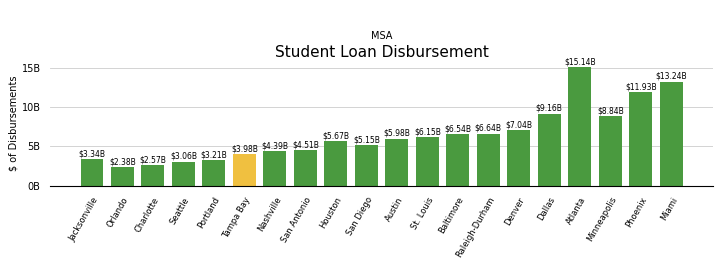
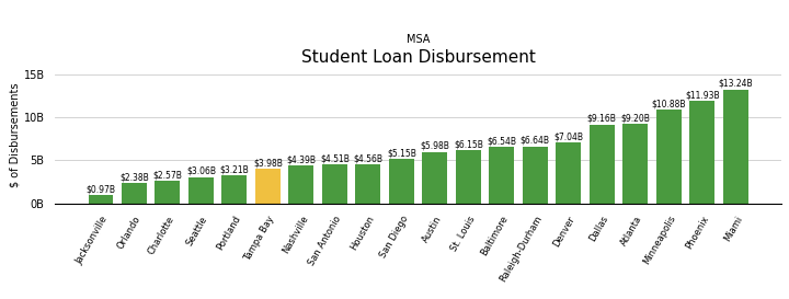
Jacksonville: $3.34B -> $0.97B
Houston: $5.67B -> $4.56B
Atlanta: $15.14B -> $9.20B
Minneapolis: $8.84B -> $10.88B
